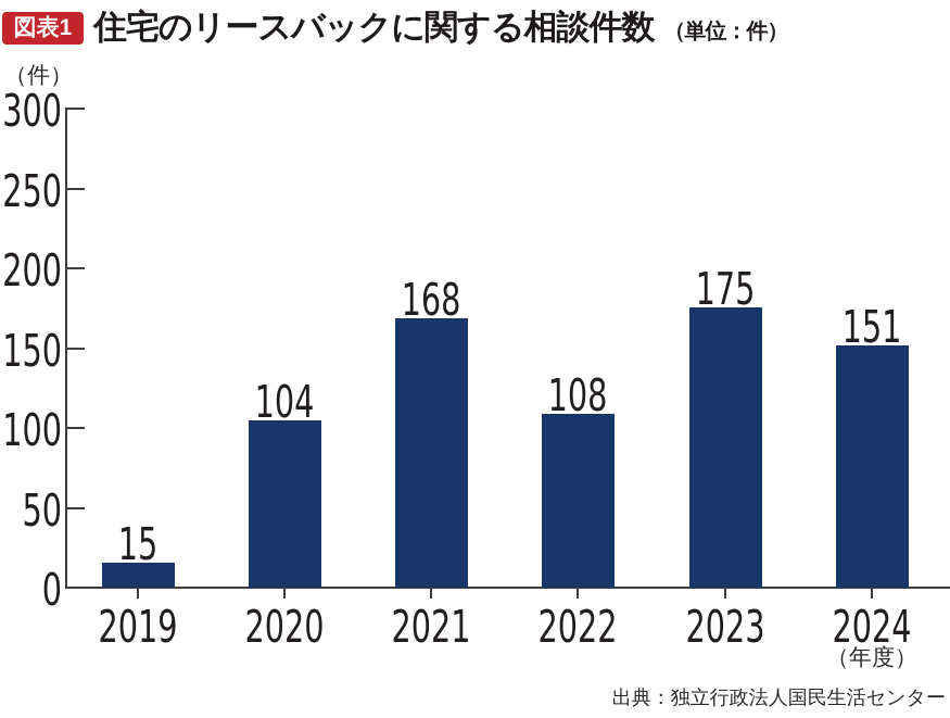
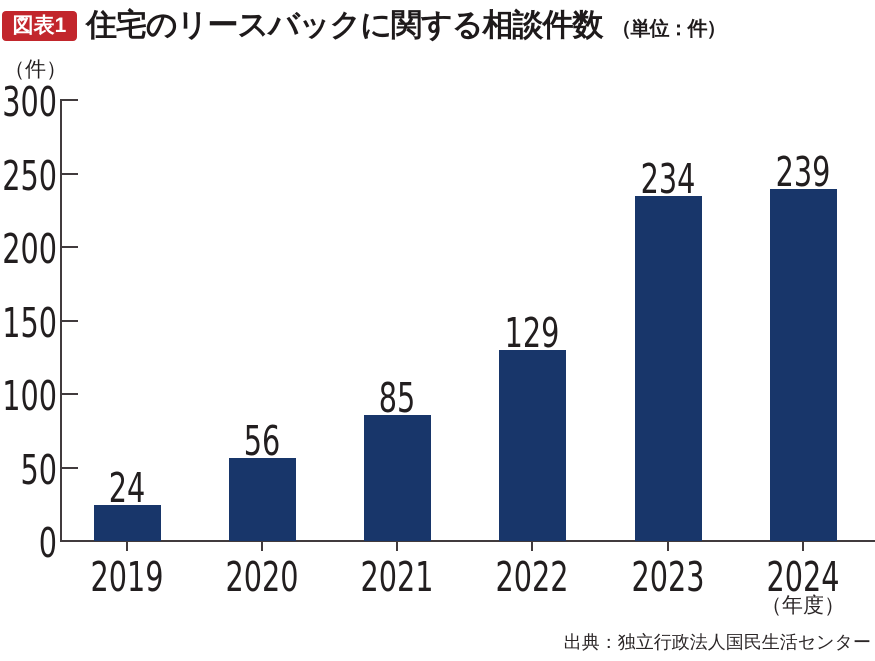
2019: 15 -> 24
2020: 104 -> 56
2021: 168 -> 85
2022: 108 -> 129
2023: 175 -> 234
2024: 151 -> 239
